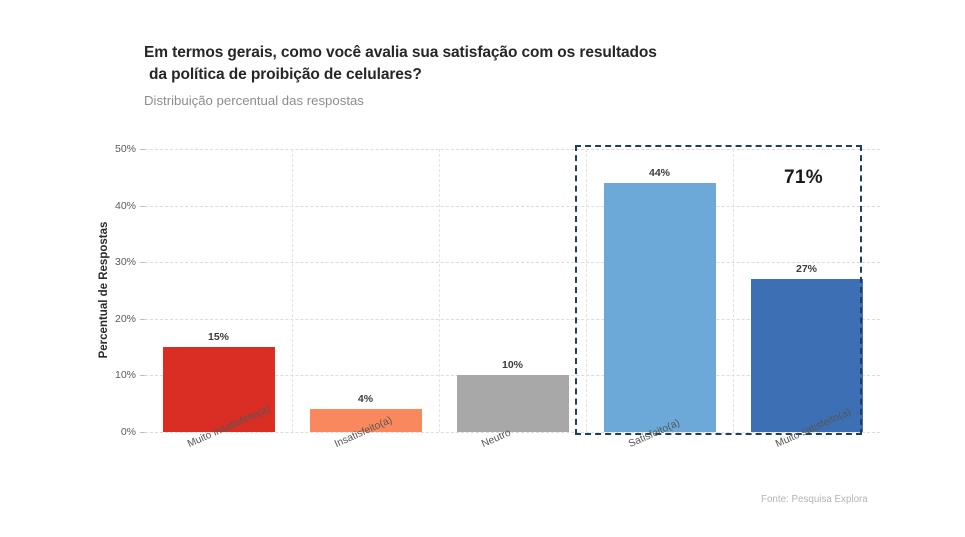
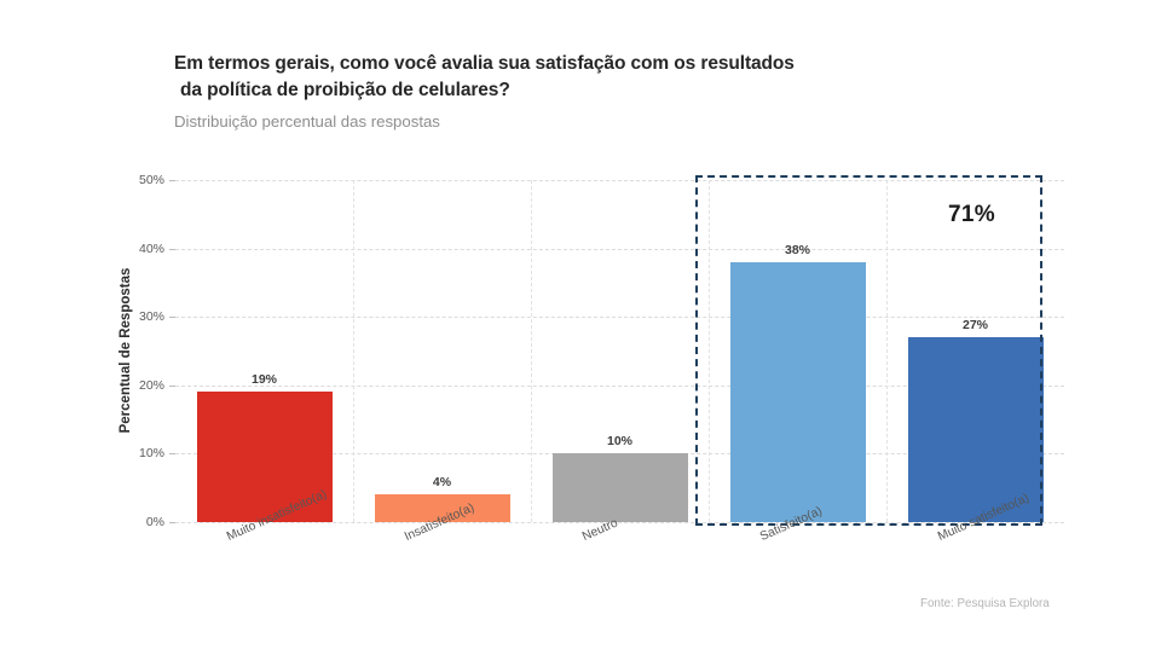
Muito insatisfeito(a): 15% -> 19%
Satisfeito(a): 44% -> 38%
